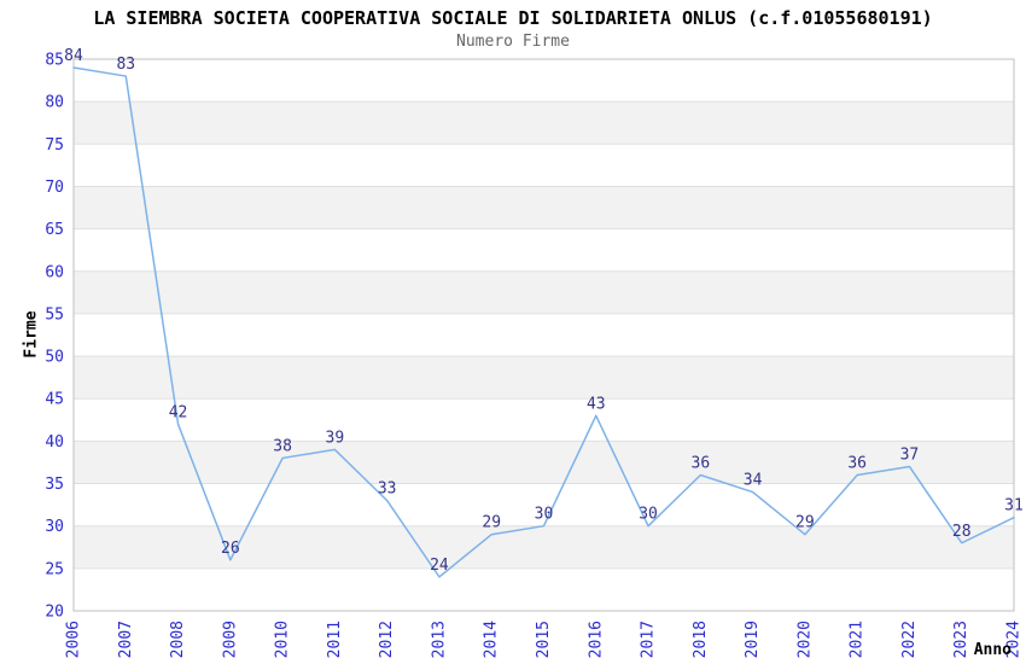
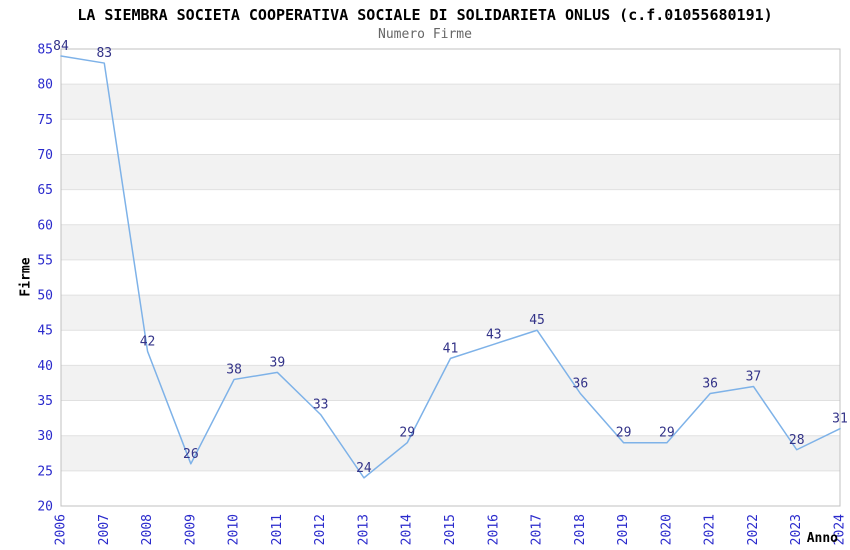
2015: 30 -> 41
2017: 30 -> 45
2019: 34 -> 29
